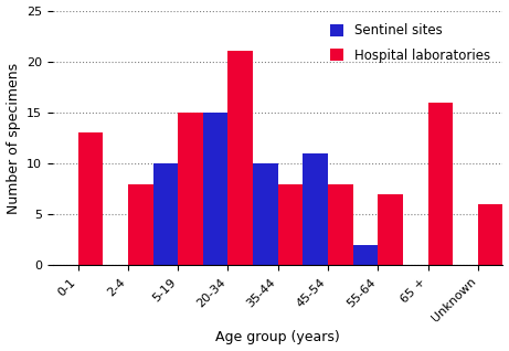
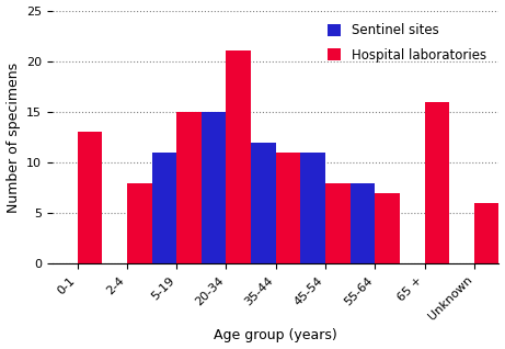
Sentinel sites/5-19: 10 -> 11
Sentinel sites/35-44: 10 -> 12
Hospital laboratories/35-44: 8 -> 11
Sentinel sites/55-64: 2 -> 8
